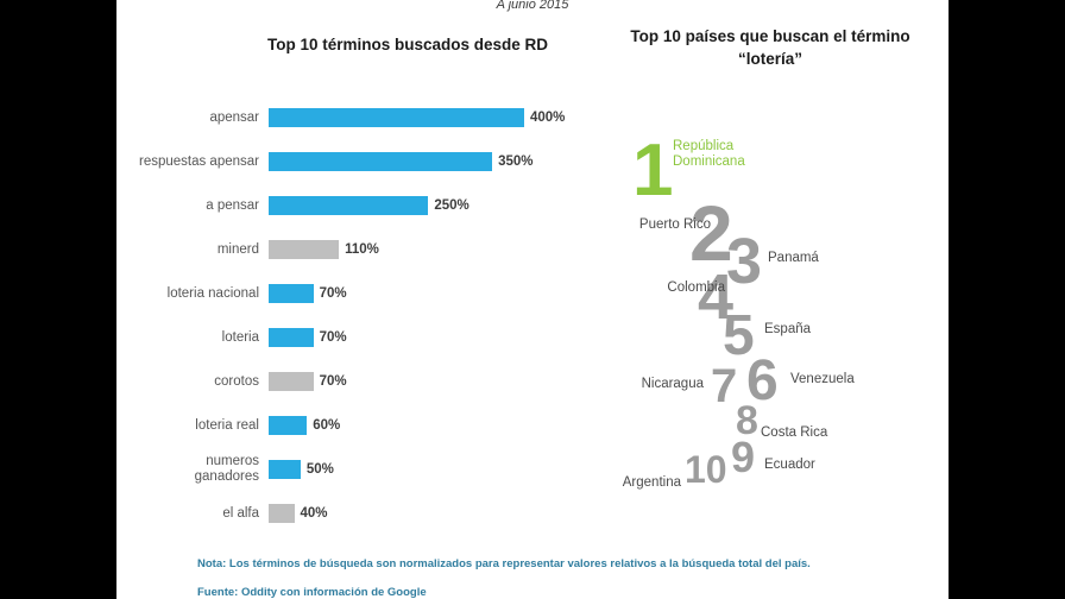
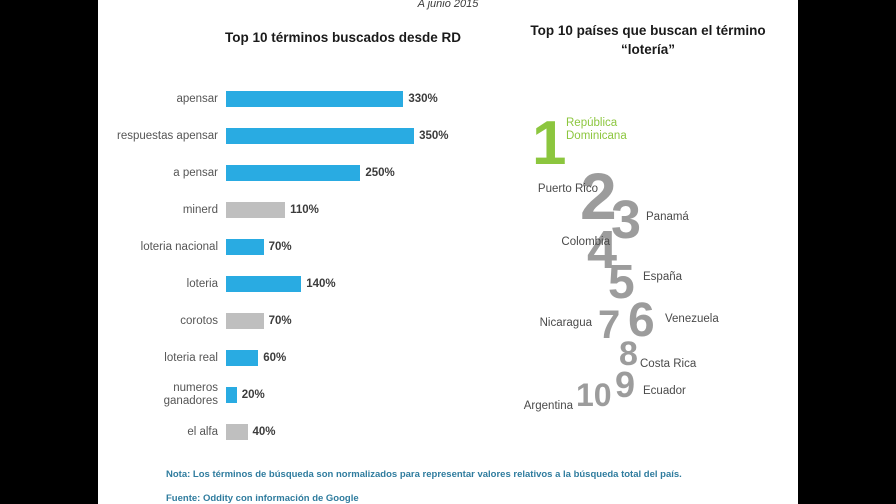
Top 10 términos buscados desde RD/apensar: 400% -> 330%
Top 10 términos buscados desde RD/loteria: 70% -> 140%
Top 10 términos buscados desde RD/numeros ganadores: 50% -> 20%
